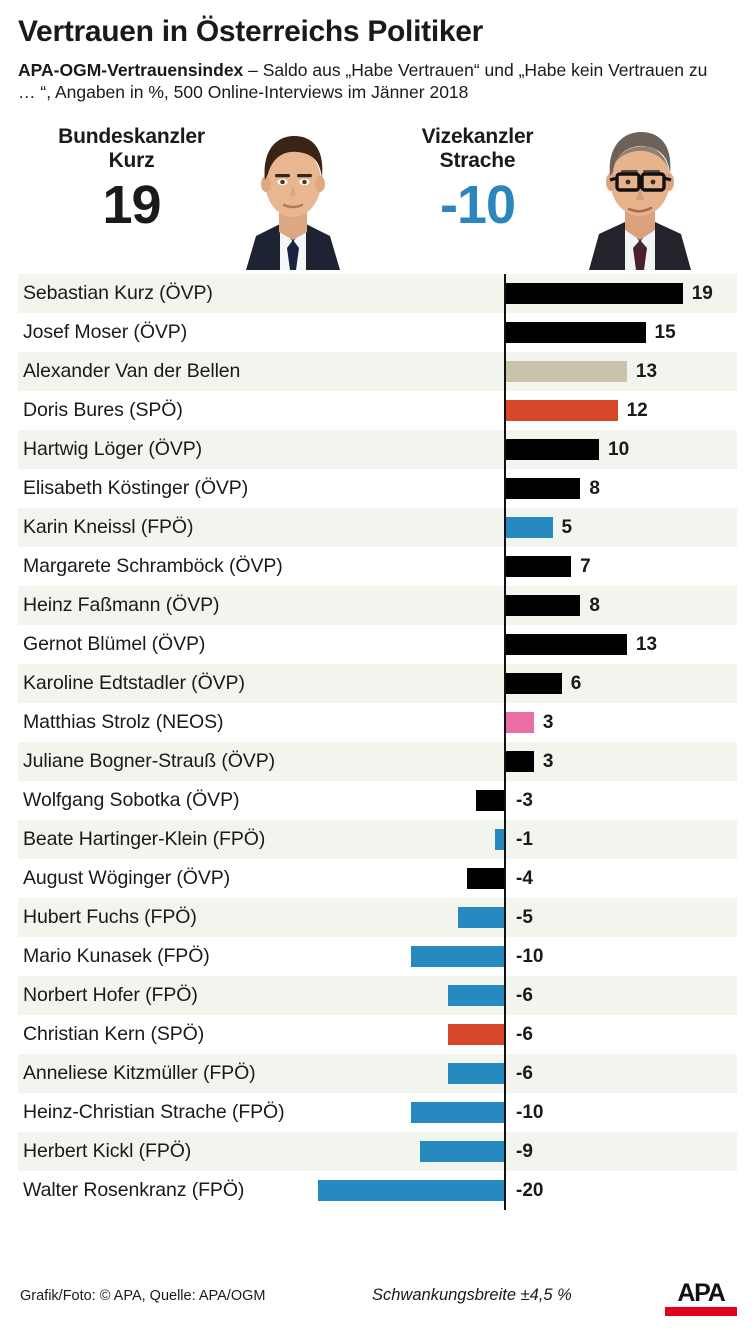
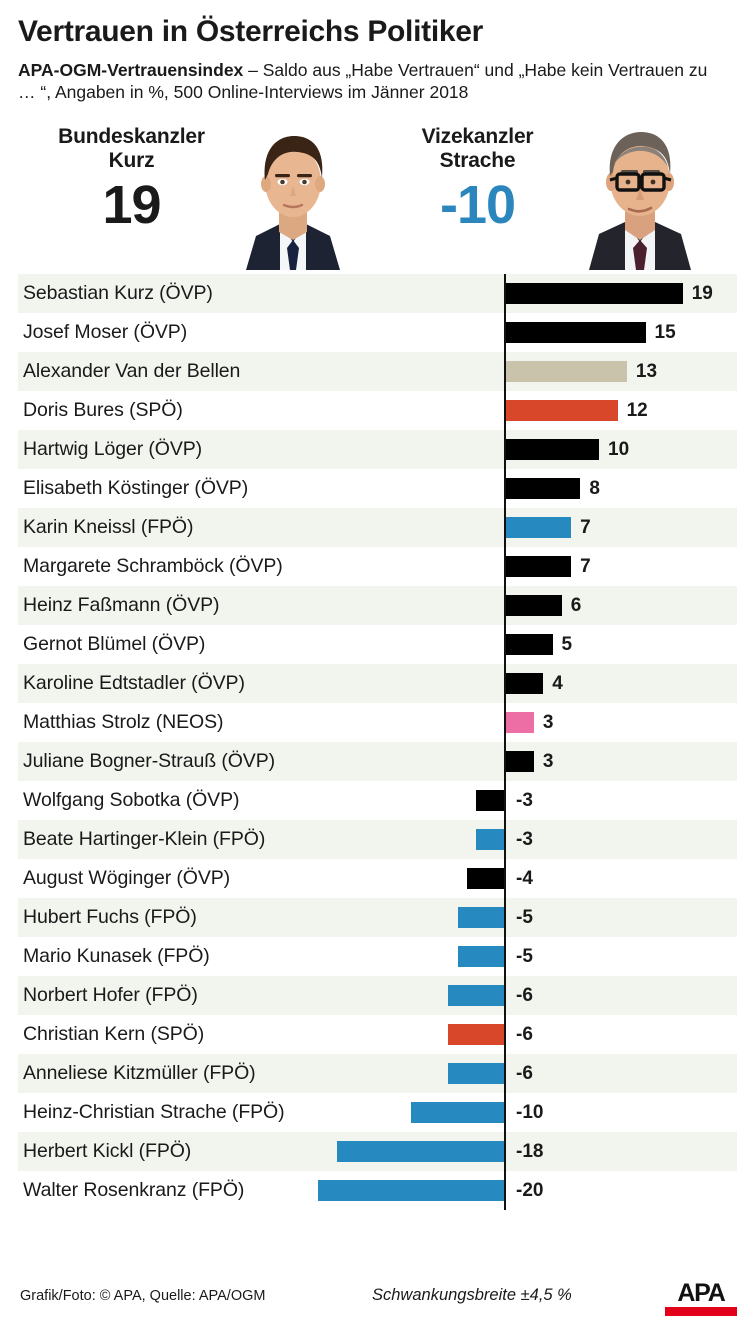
Karin Kneissl (FPÖ): 5 -> 7
Heinz Faßmann (ÖVP): 8 -> 6
Gernot Blümel (ÖVP): 13 -> 5
Karoline Edtstadler (ÖVP): 6 -> 4
Beate Hartinger-Klein (FPÖ): -1 -> -3
Mario Kunasek (FPÖ): -10 -> -5
Herbert Kickl (FPÖ): -9 -> -18
